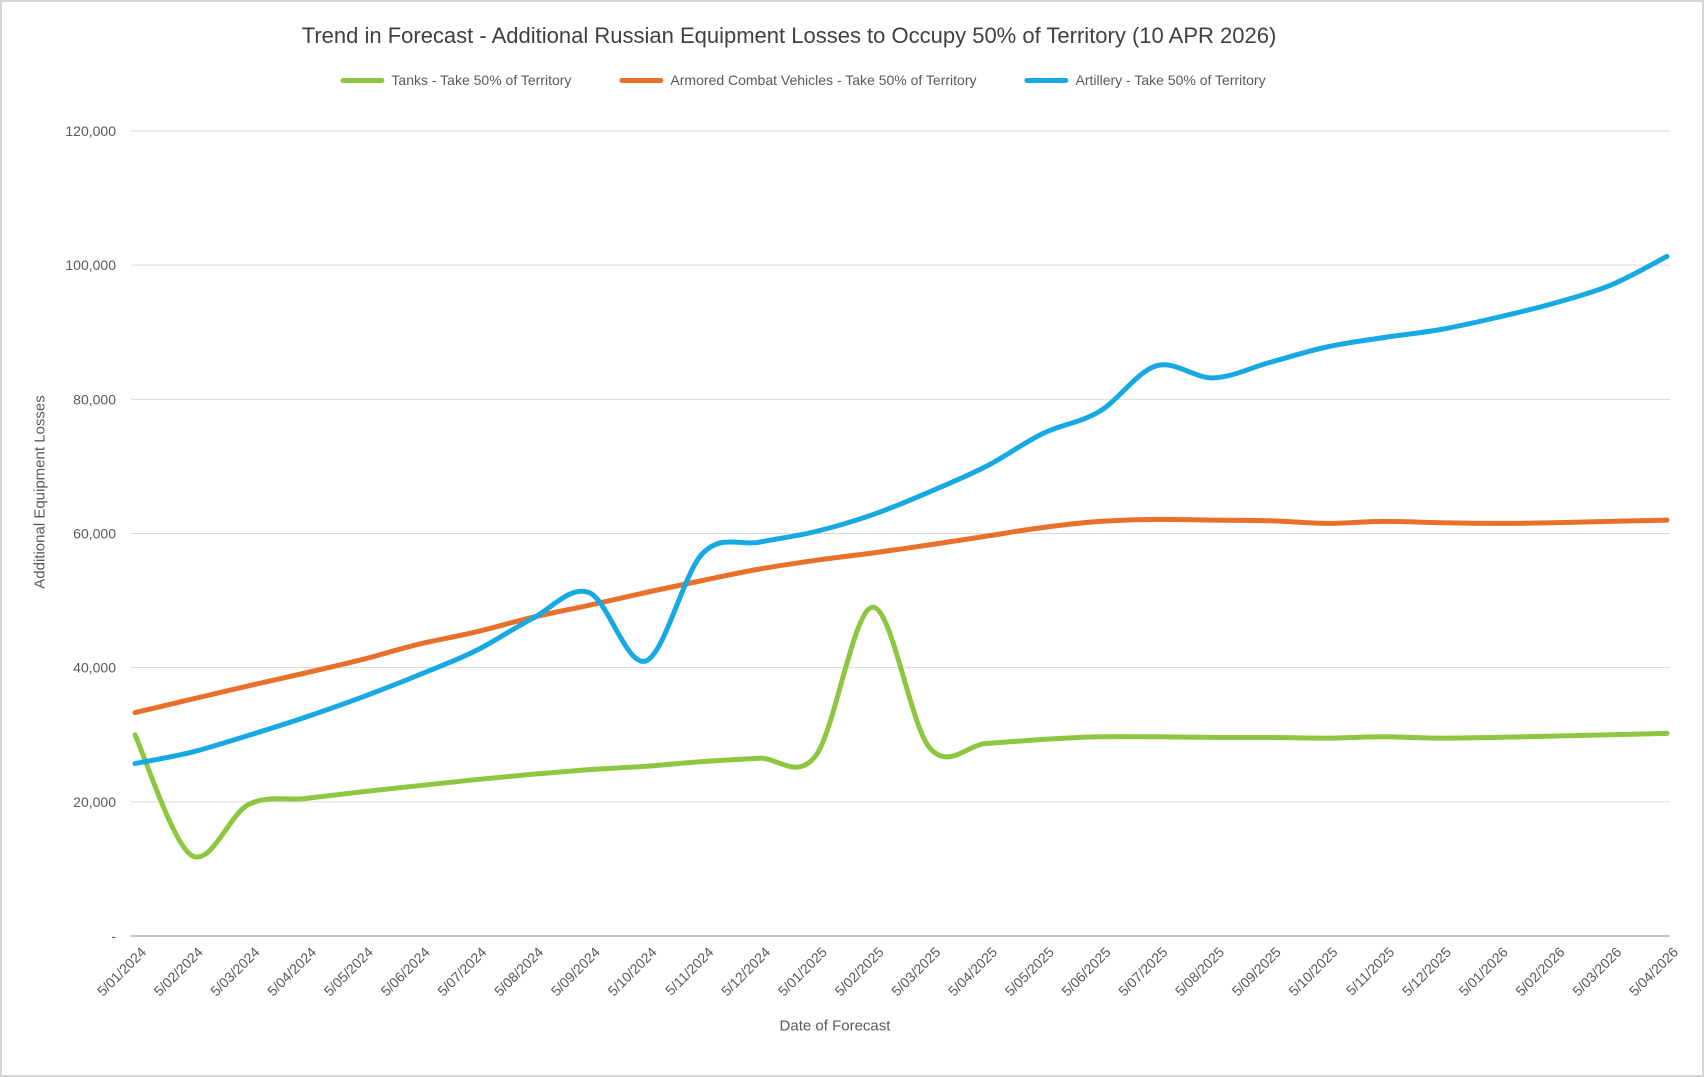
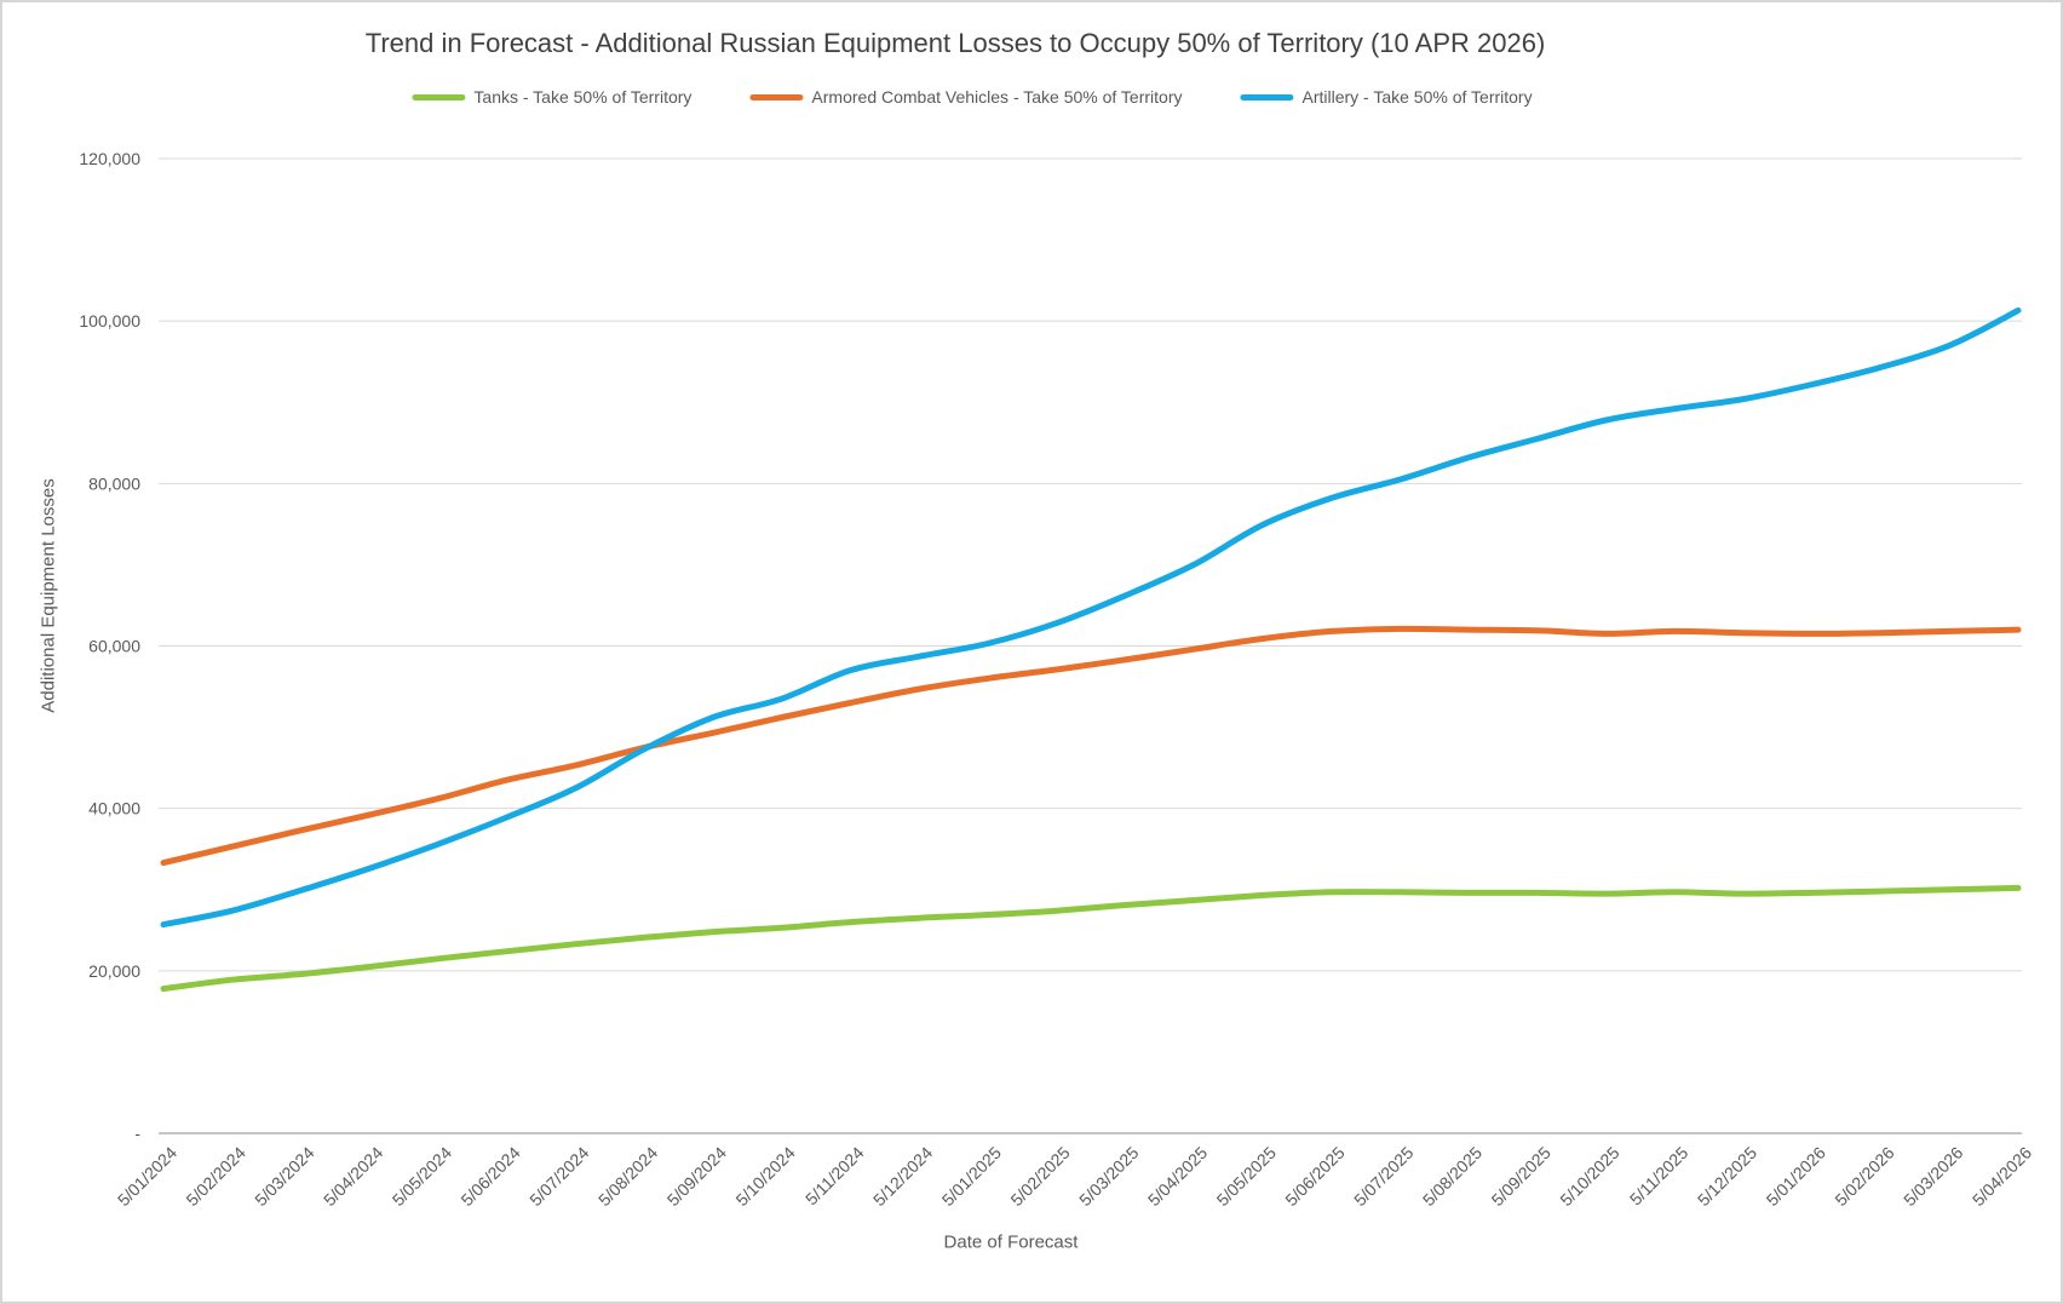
Tanks - Take 50% of Territory/5/01/2024: 30000 -> 18000
Tanks - Take 50% of Territory/5/02/2024: 12000 -> 19000
Artillery - Take 50% of Territory/5/10/2024: 41000 -> 54000
Tanks - Take 50% of Territory/5/02/2025: 49000 -> 27000
Artillery - Take 50% of Territory/5/07/2025: 85000 -> 80000
